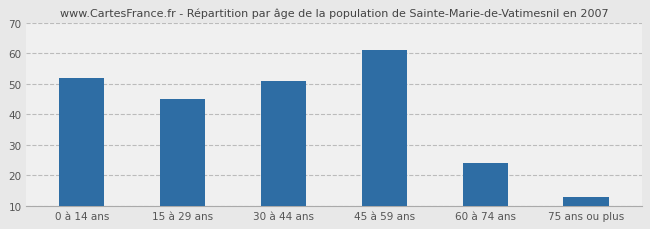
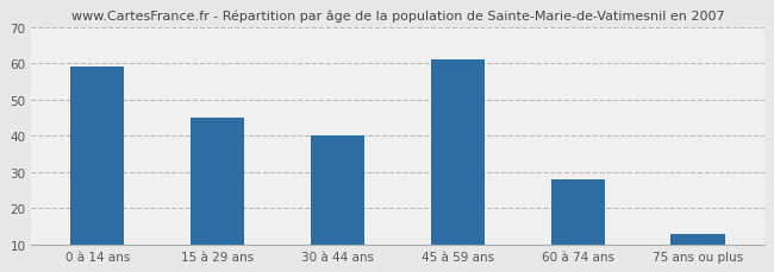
0 à 14 ans: 52 -> 59
30 à 44 ans: 51 -> 40
60 à 74 ans: 24 -> 28
